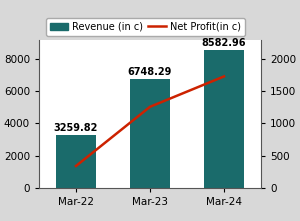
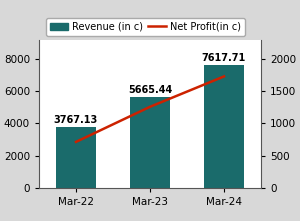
Revenue (in c)/Mar-22: 3259.82 -> 3767.13
Net Profit(in c)/Mar-22: 340 -> 710
Revenue (in c)/Mar-23: 6748.29 -> 5665.44
Revenue (in c)/Mar-24: 8582.96 -> 7617.71
